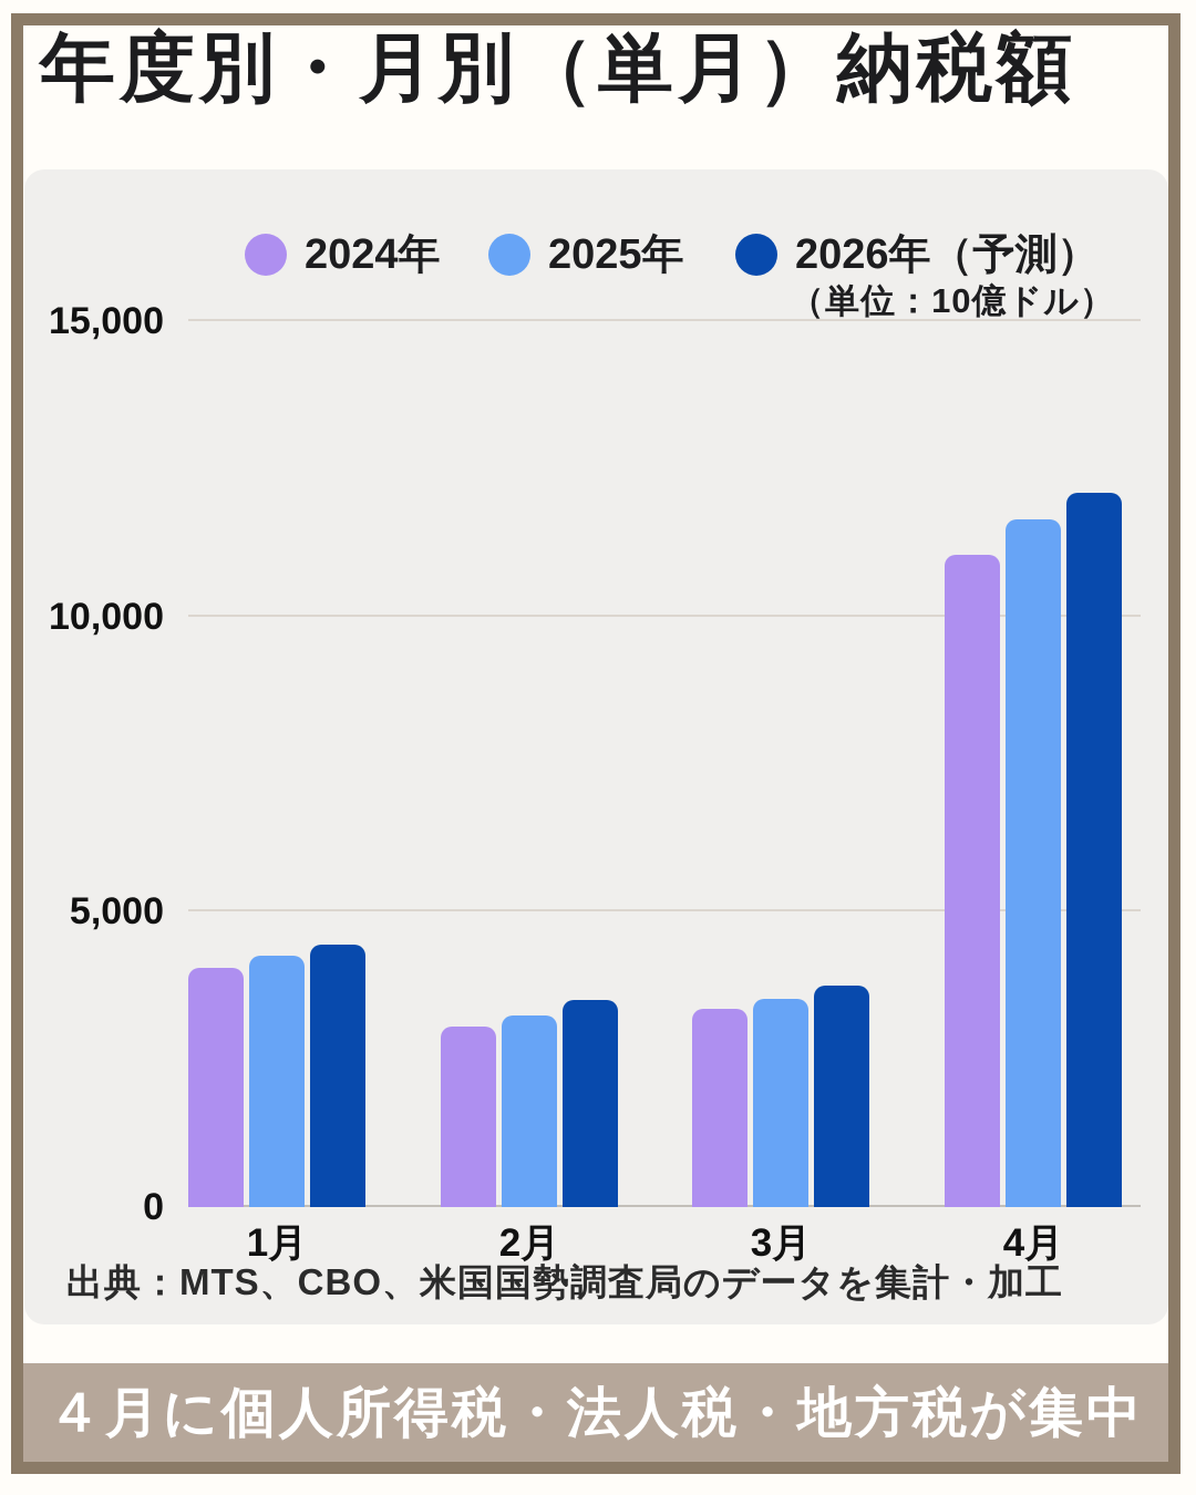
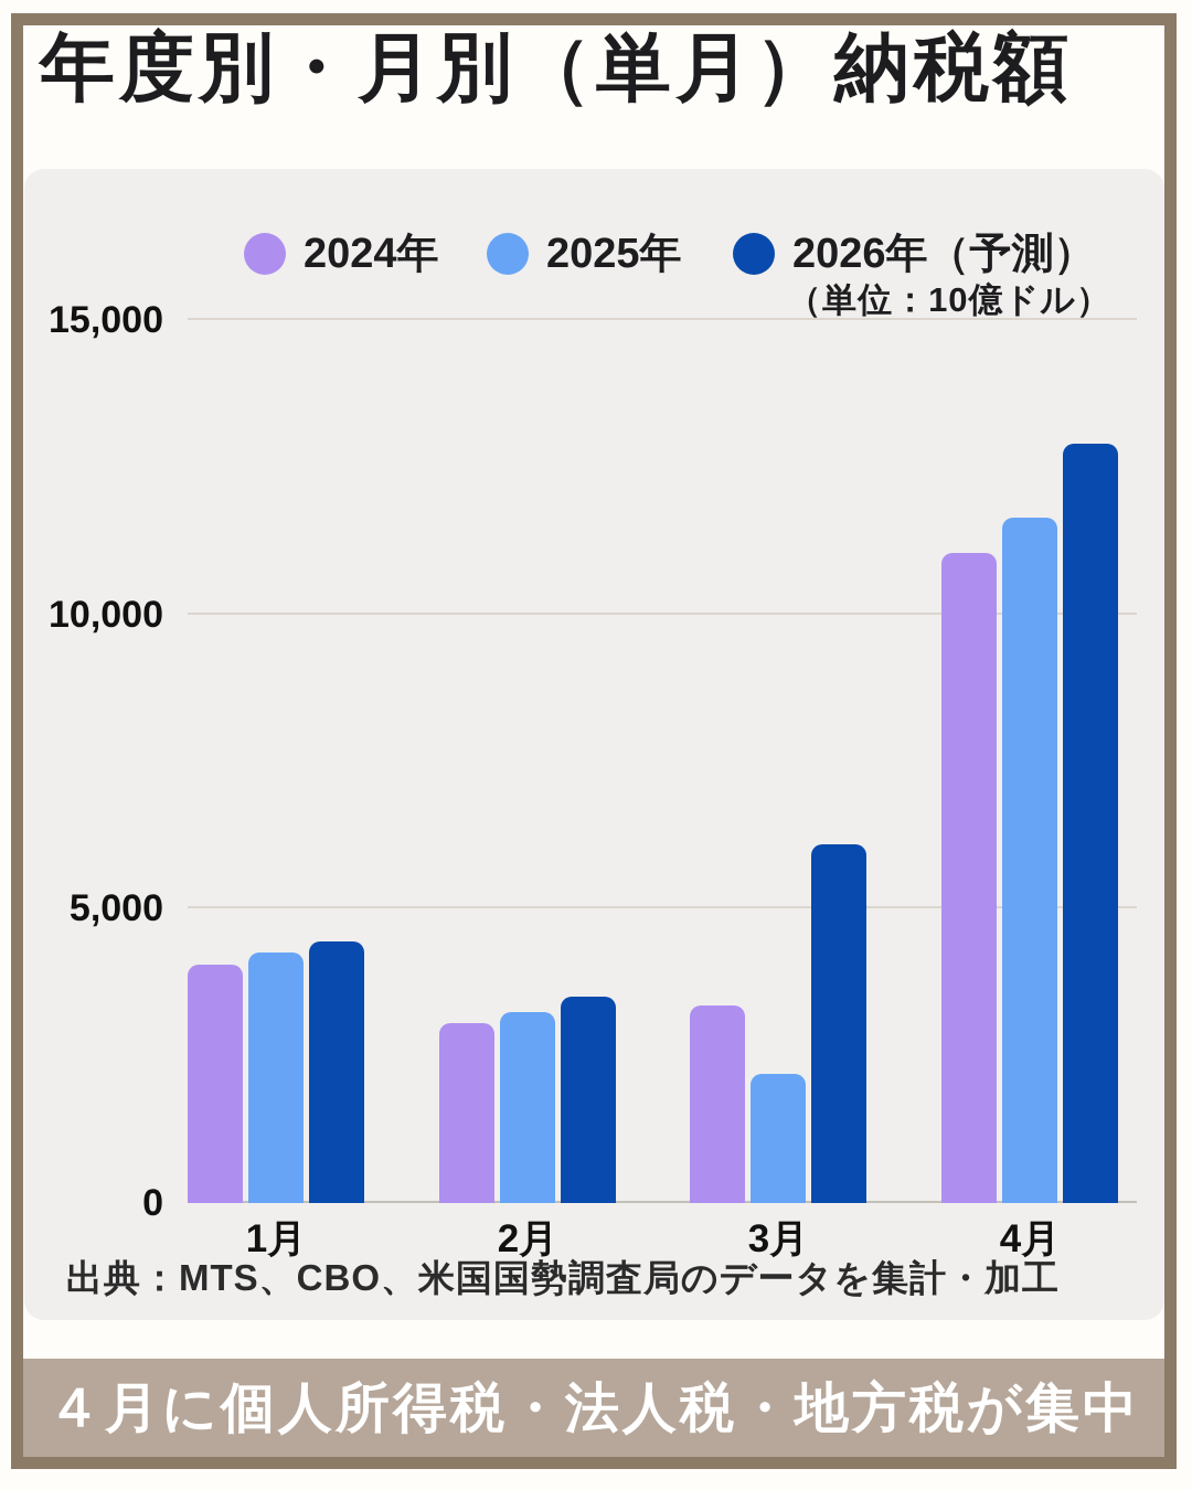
2025年/3月: 3500 -> 2200
2026年（予測）/3月: 3800 -> 6100
2026年（予測）/4月: 12100 -> 12900
